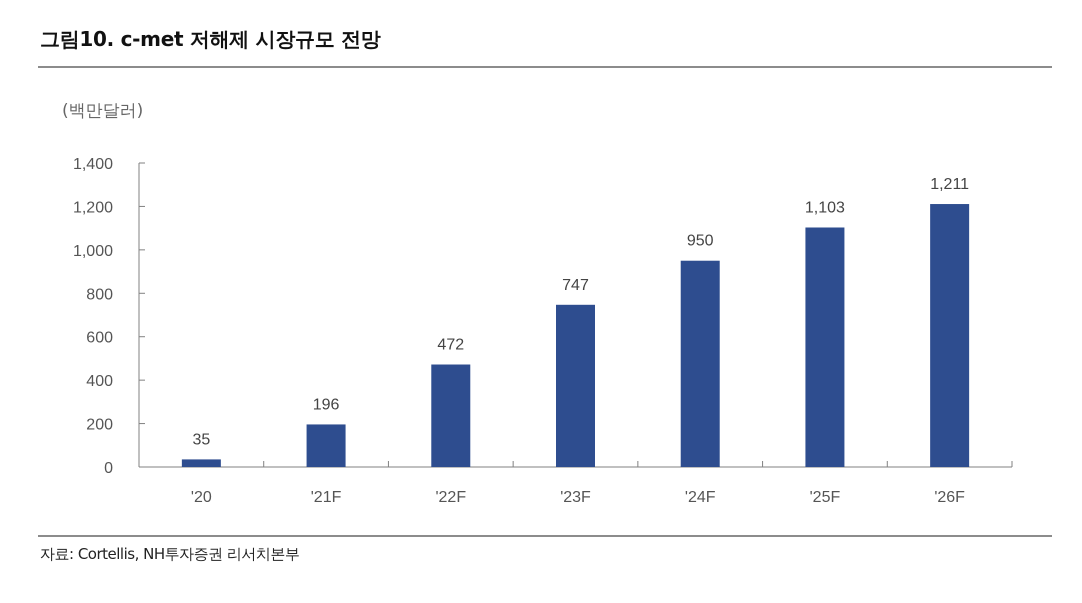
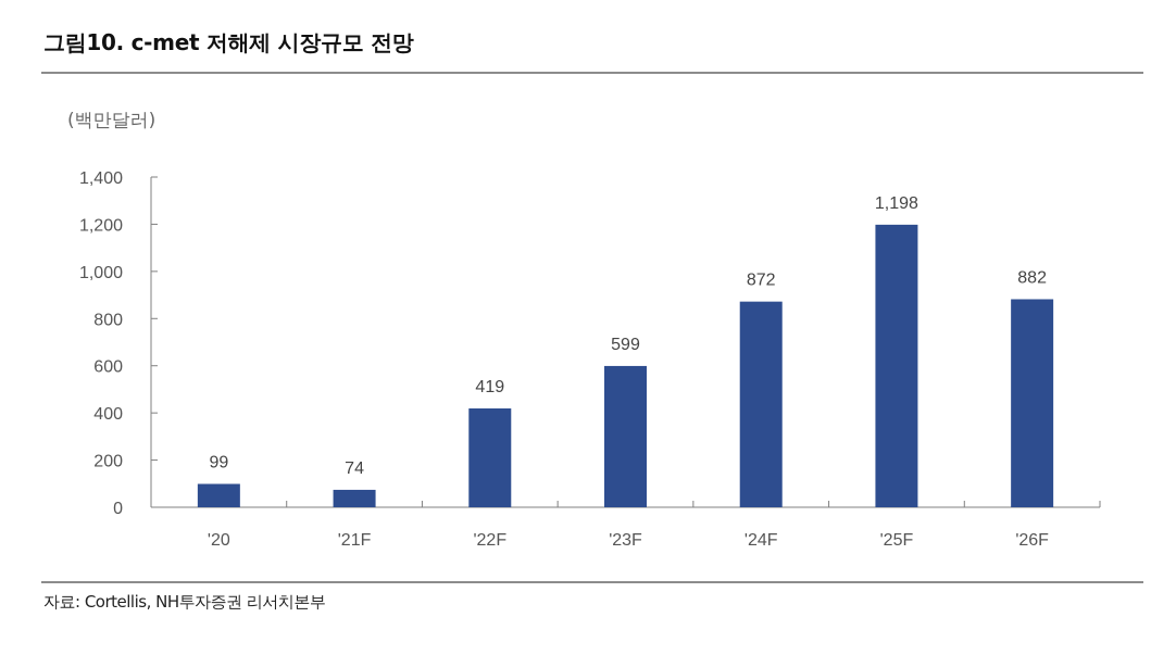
'20: 35 -> 99
'21F: 196 -> 74
'22F: 472 -> 419
'23F: 747 -> 599
'24F: 950 -> 872
'25F: 1,103 -> 1,198
'26F: 1,211 -> 882
